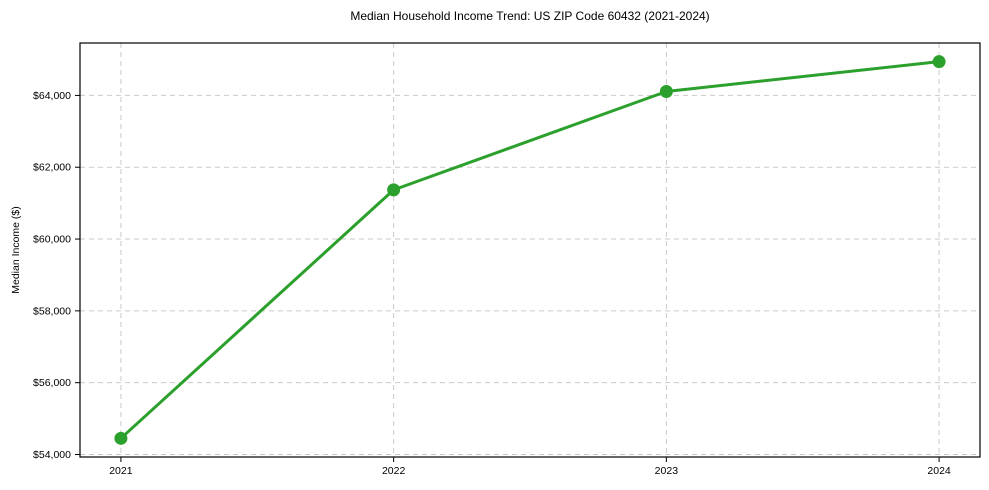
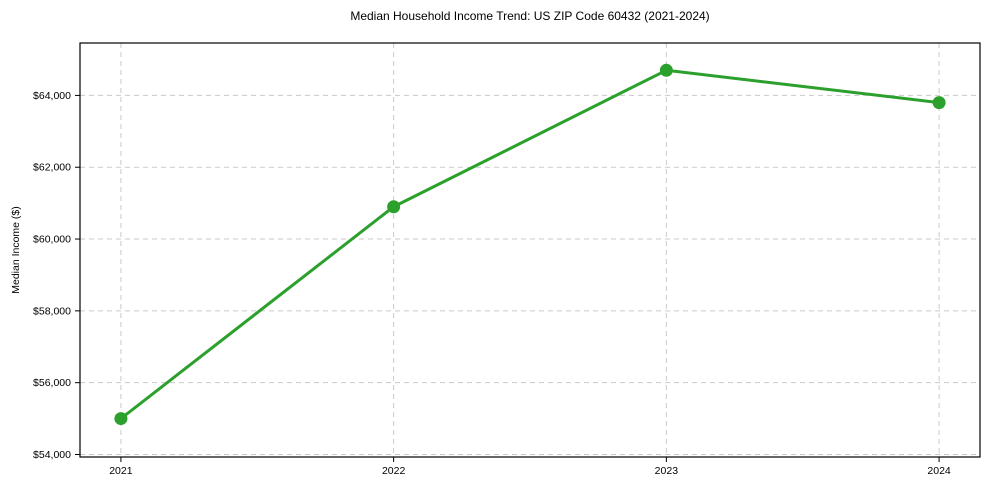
2021: $54400 -> $55000
2022: $61400 -> $60900
2023: $64100 -> $64700
2024: $64900 -> $63800
